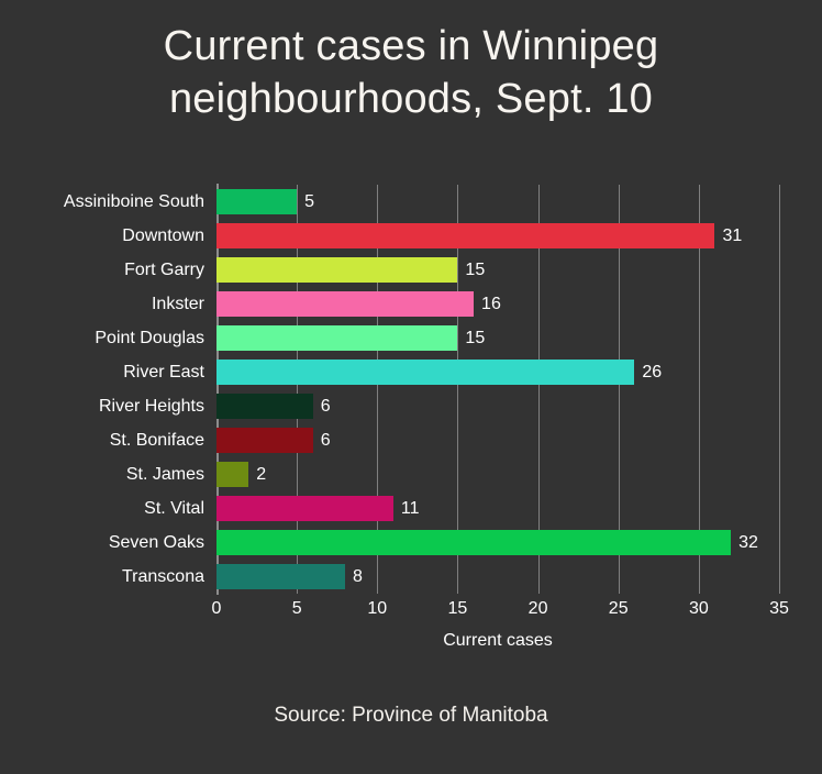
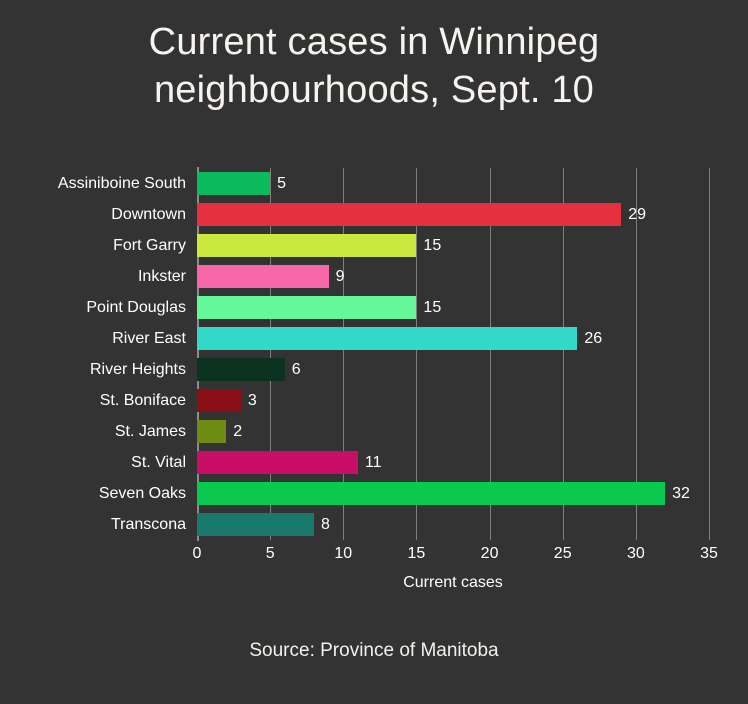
Downtown: 31 -> 29
Inkster: 16 -> 9
St. Boniface: 6 -> 3
